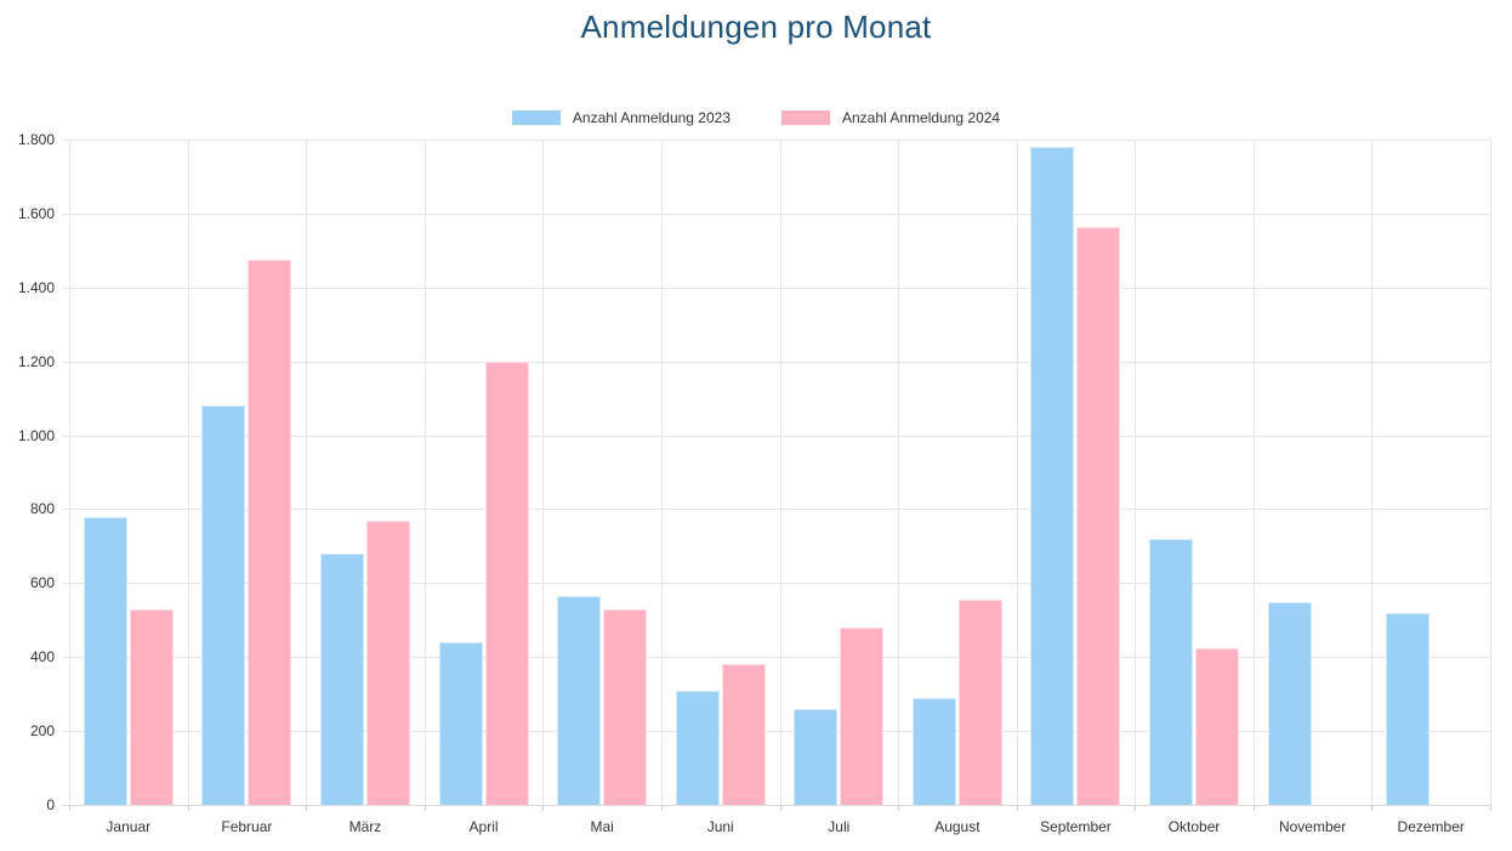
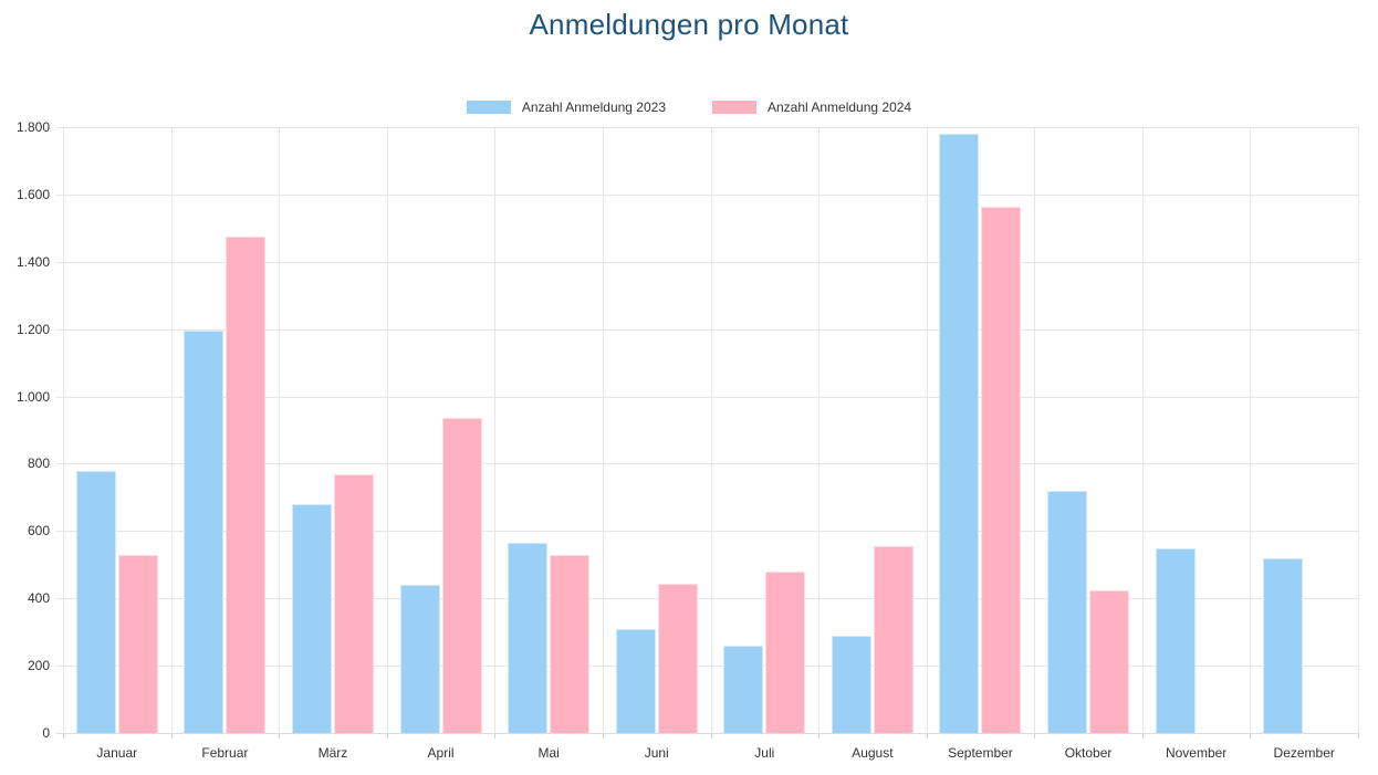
Anzahl Anmeldung 2023/Februar: 1080 -> 1200
Anzahl Anmeldung 2024/April: 1200 -> 940
Anzahl Anmeldung 2024/Juni: 380 -> 440
